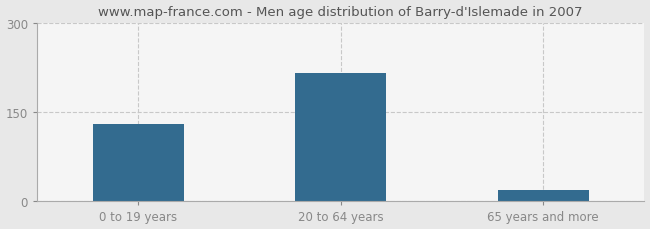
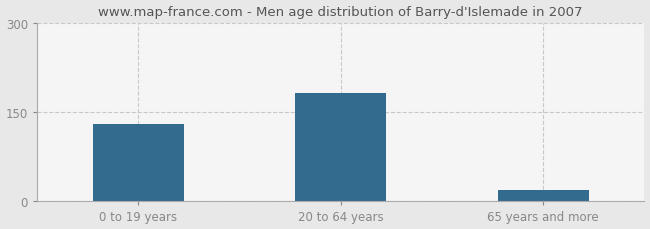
20 to 64 years: 216 -> 182
